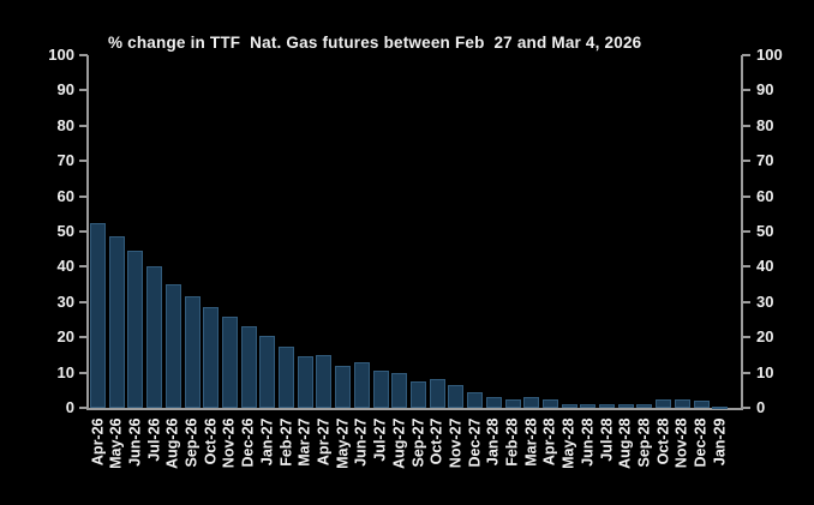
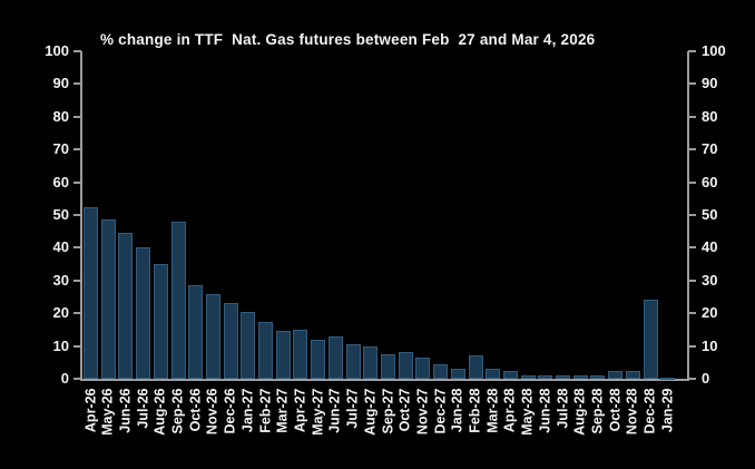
Sep-26: 32 -> 48
Feb-28: 2 -> 7
Dec-28: 2 -> 24
